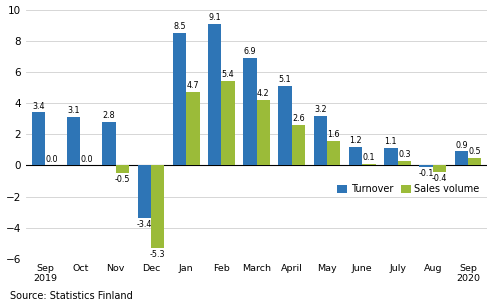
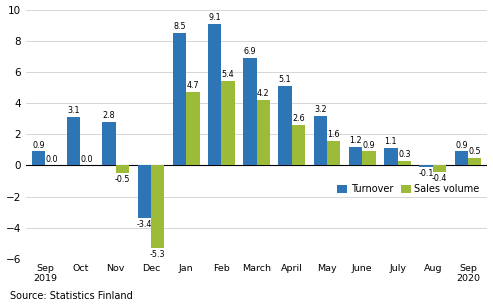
Turnover/Sep 2019: 3.4 -> 0.9
Sales volume/June: 0.1 -> 0.9
